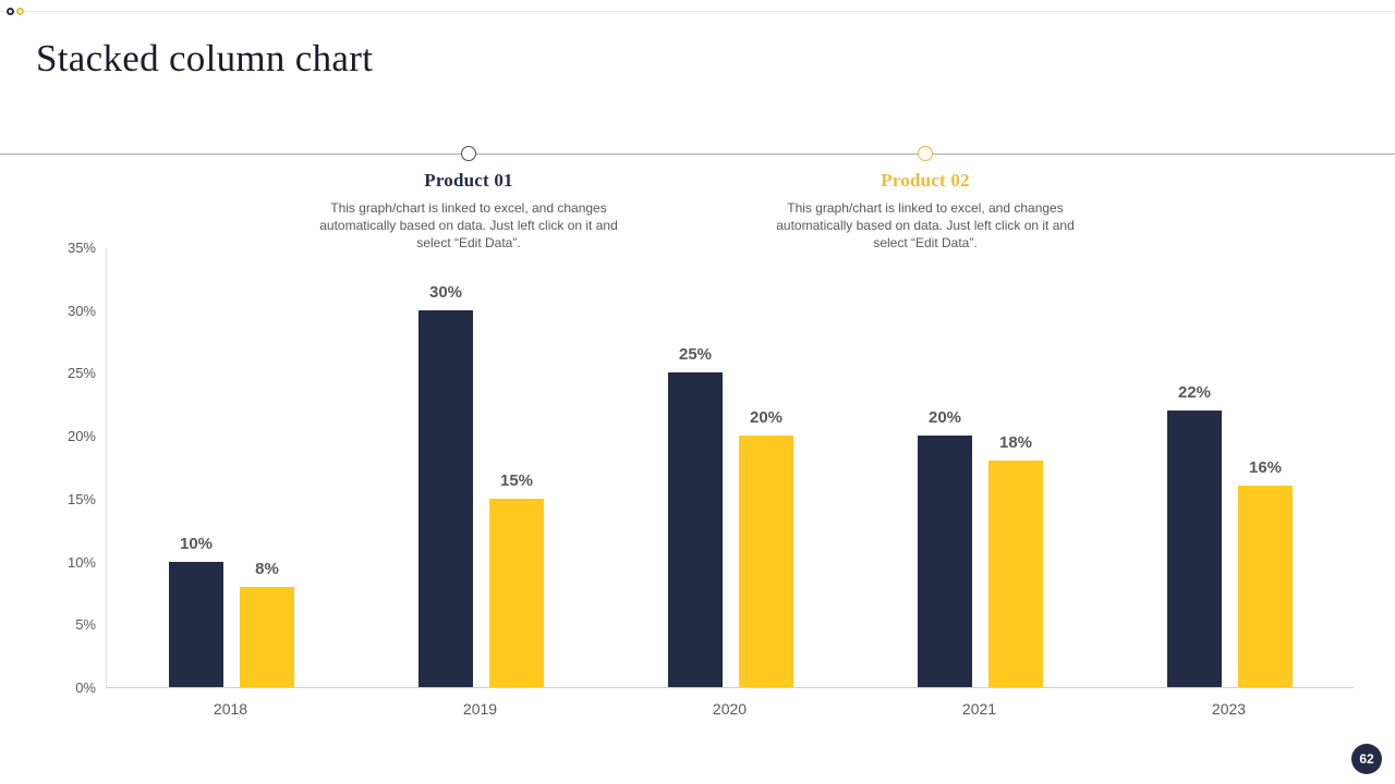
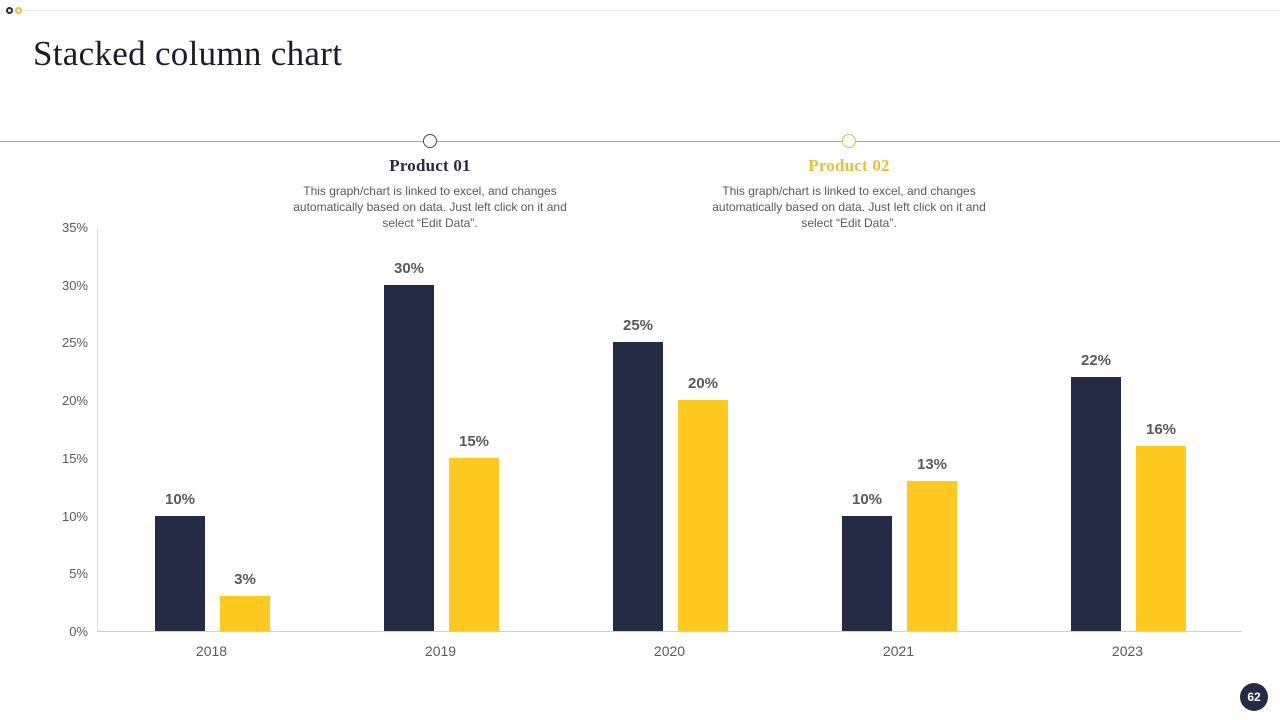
Product 02/2018: 8% -> 3%
Product 01/2021: 20% -> 10%
Product 02/2021: 18% -> 13%
